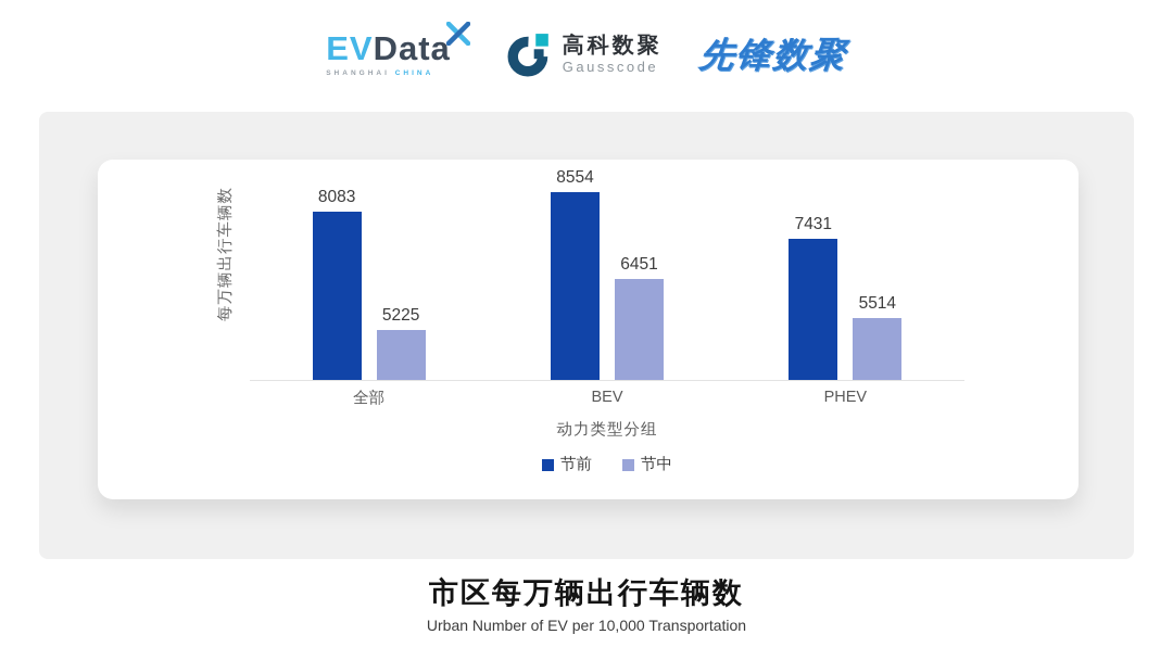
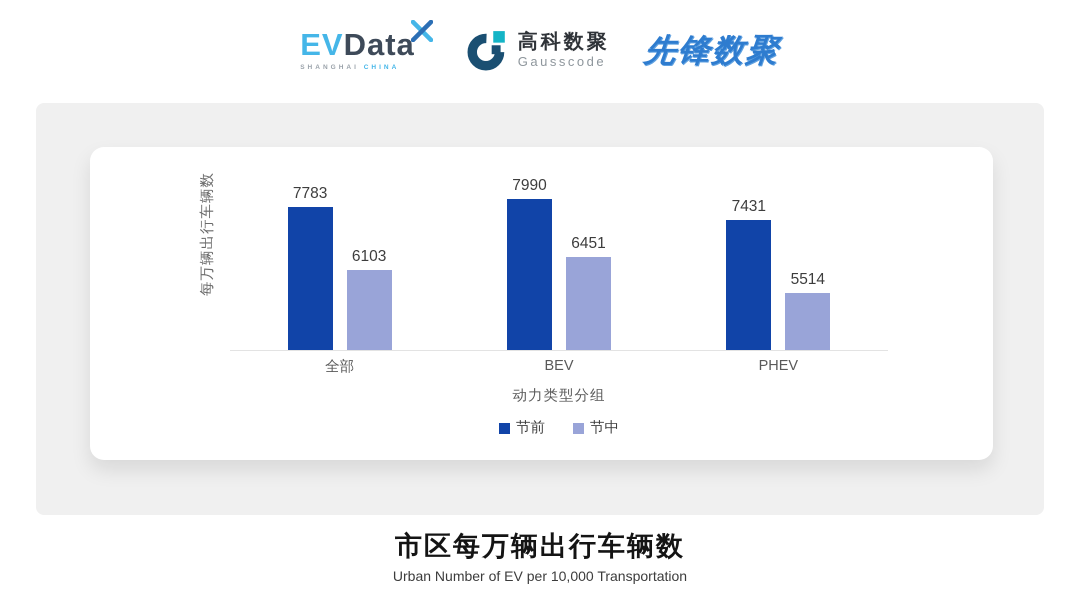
节前/全部: 8083 -> 7783
节中/全部: 5225 -> 6103
节前/BEV: 8554 -> 7990
